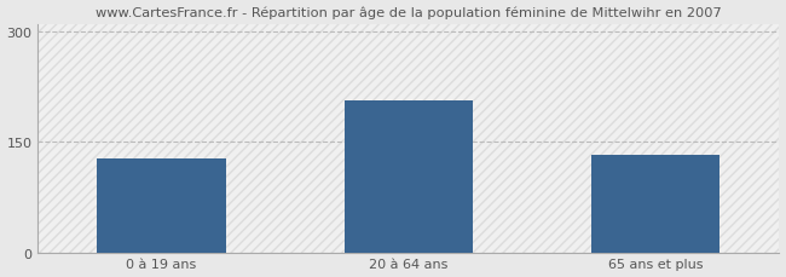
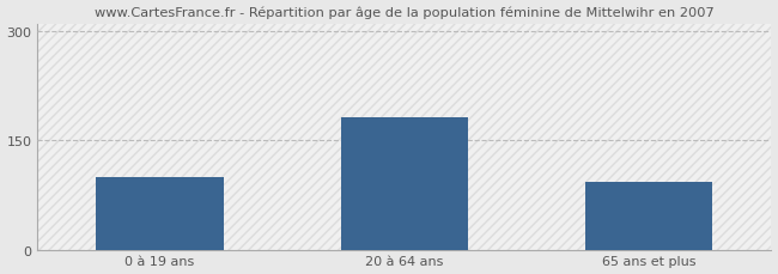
0 à 19 ans: 128 -> 100
20 à 64 ans: 206 -> 181
65 ans et plus: 132 -> 93
